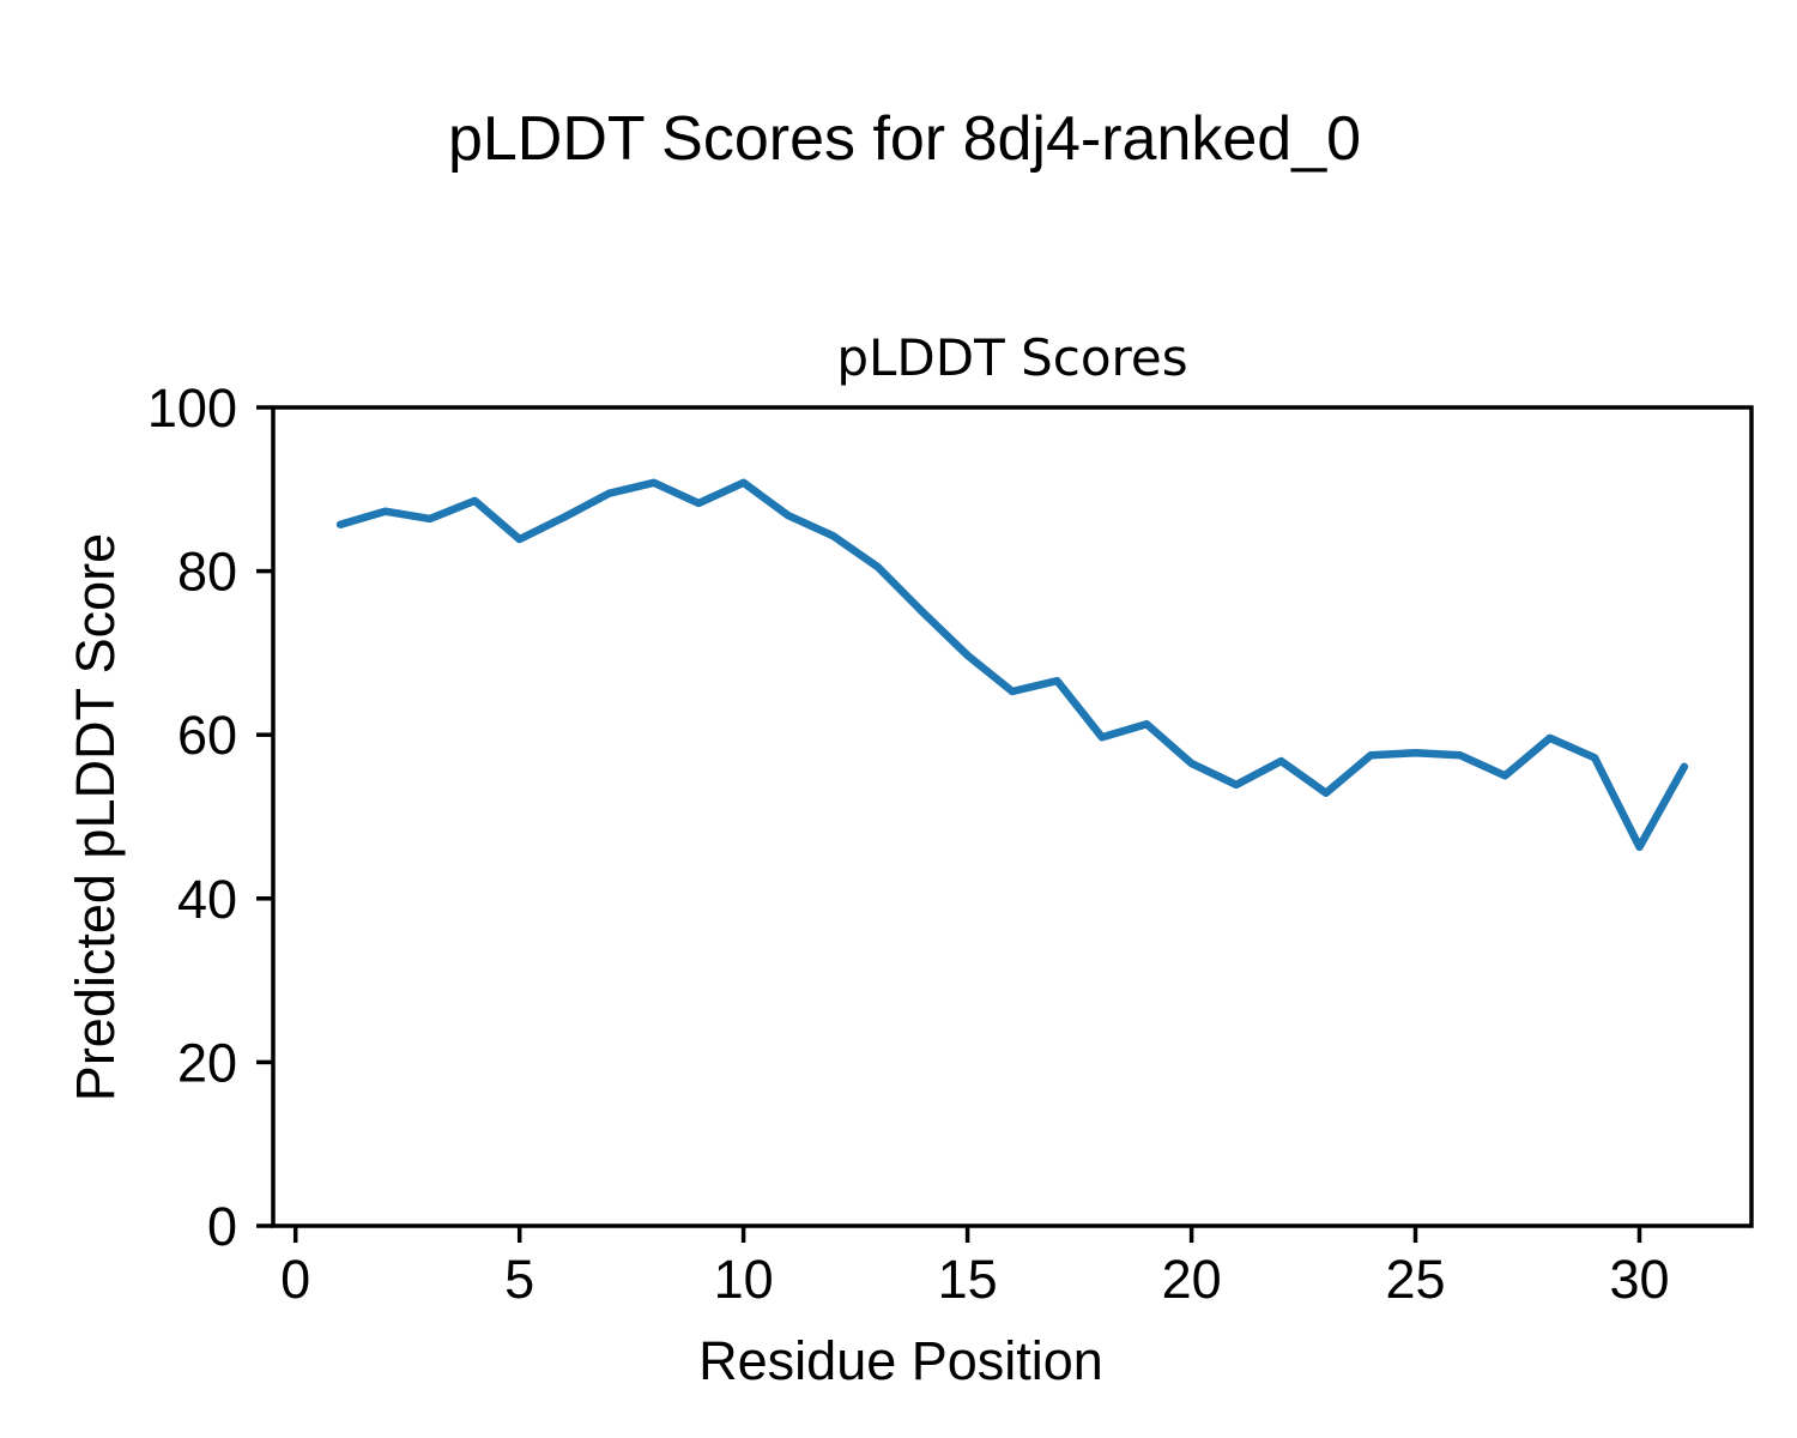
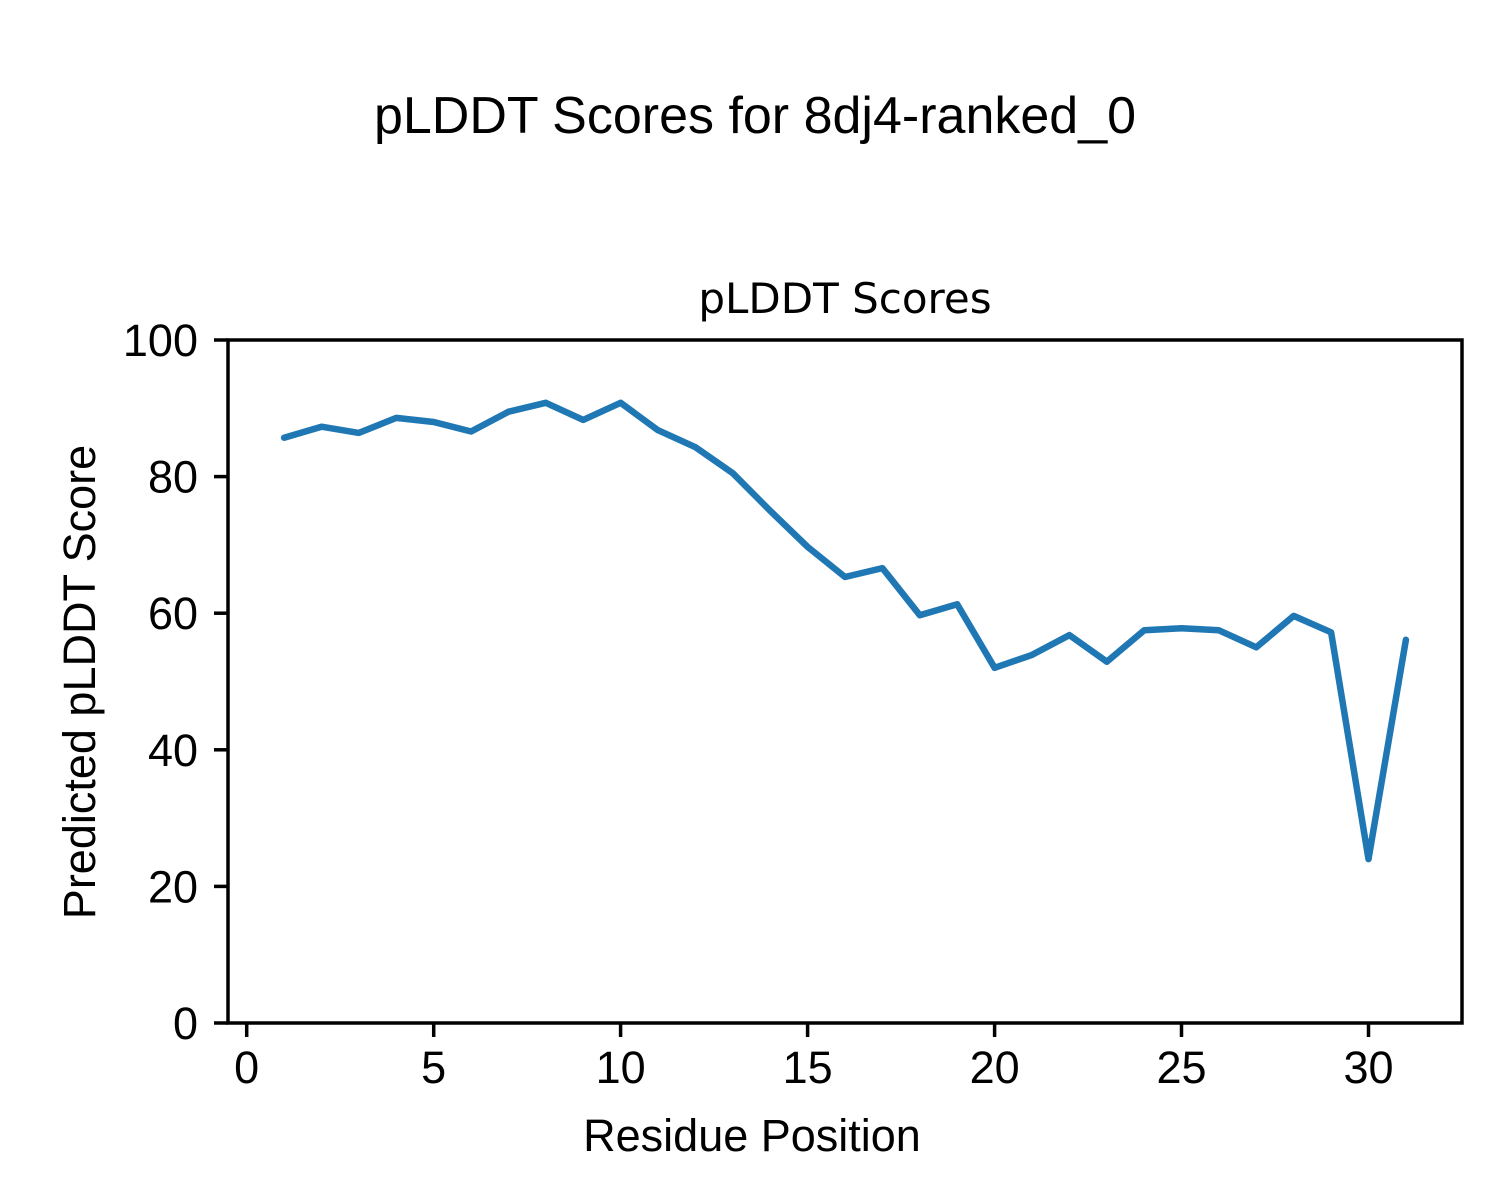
5: 84 -> 88
20: 56 -> 52
30: 46 -> 24
